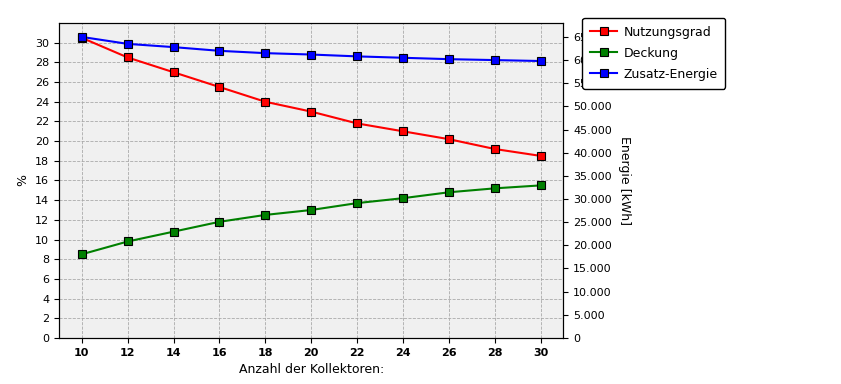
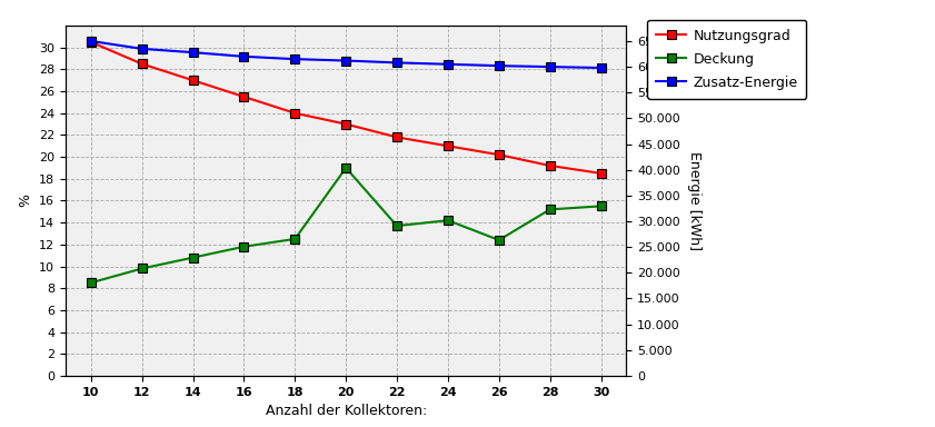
Deckung/20: 13.0 -> 19.0
Deckung/26: 14.8 -> 12.4
